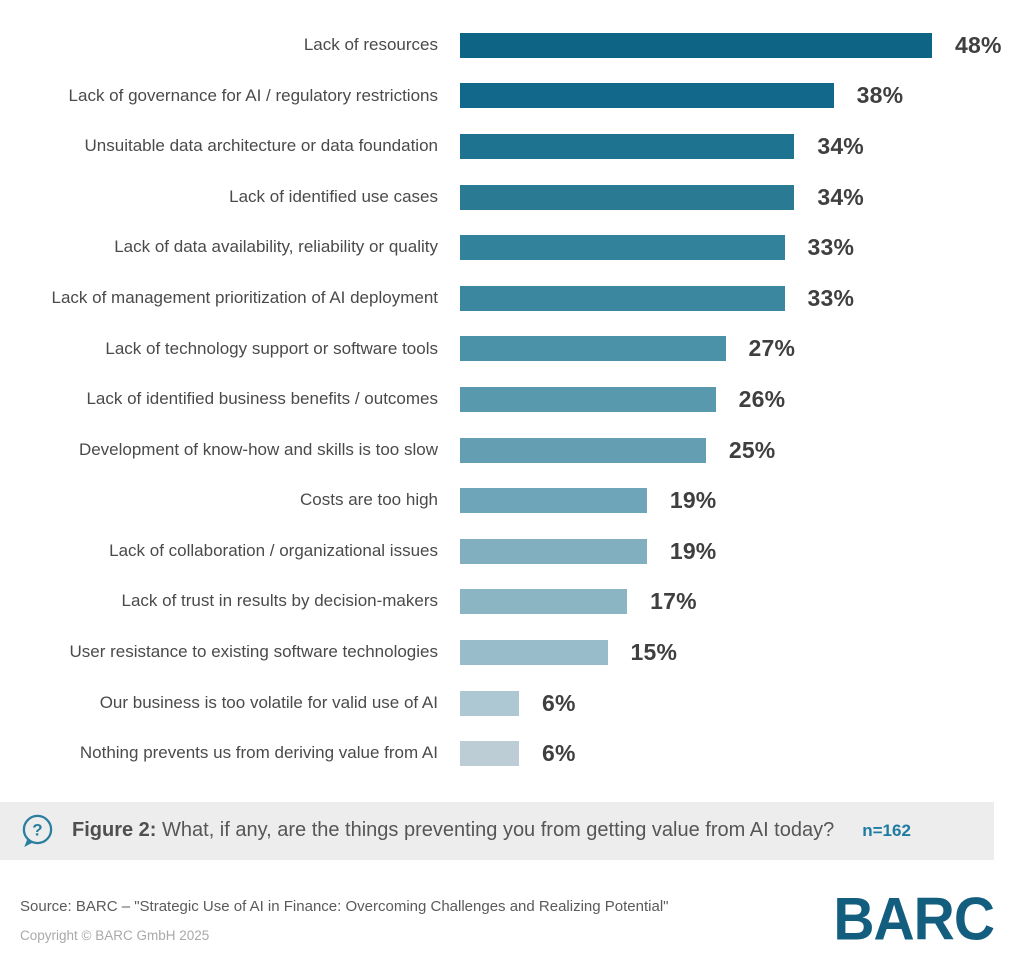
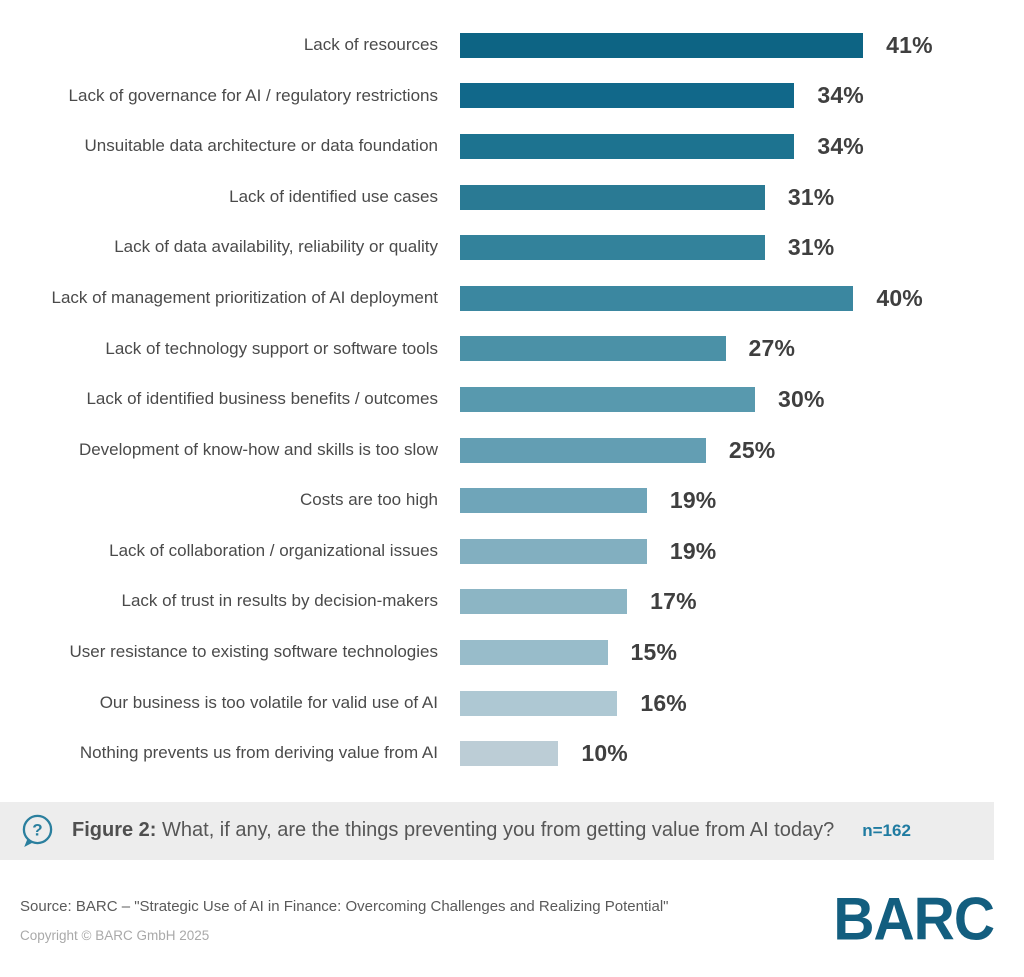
Lack of resources: 48% -> 41%
Lack of governance for AI / regulatory restrictions: 38% -> 34%
Lack of identified use cases: 34% -> 31%
Lack of data availability, reliability or quality: 33% -> 31%
Lack of management prioritization of AI deployment: 33% -> 40%
Lack of identified business benefits / outcomes: 26% -> 30%
Our business is too volatile for valid use of AI: 6% -> 16%
Nothing prevents us from deriving value from AI: 6% -> 10%
